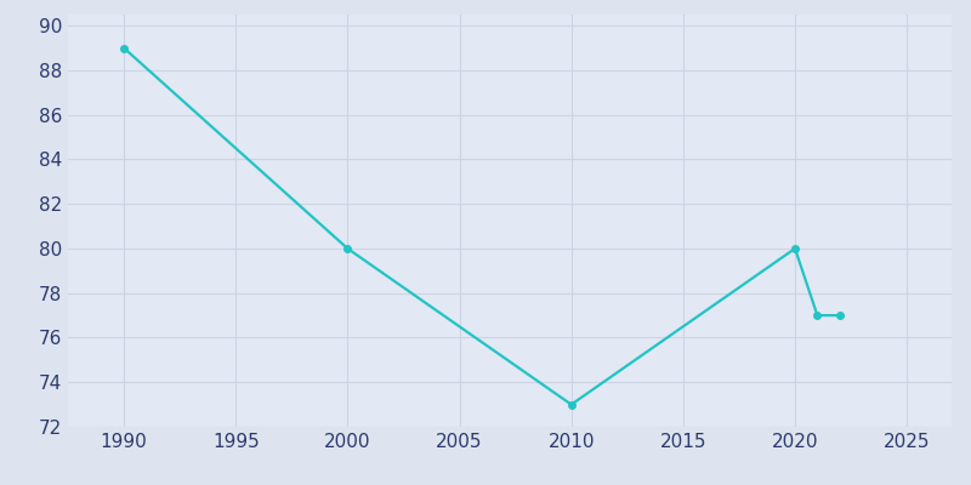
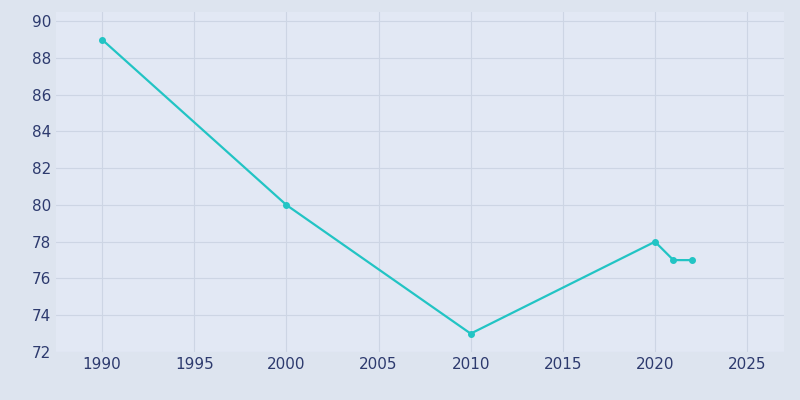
2020: 80 -> 78
